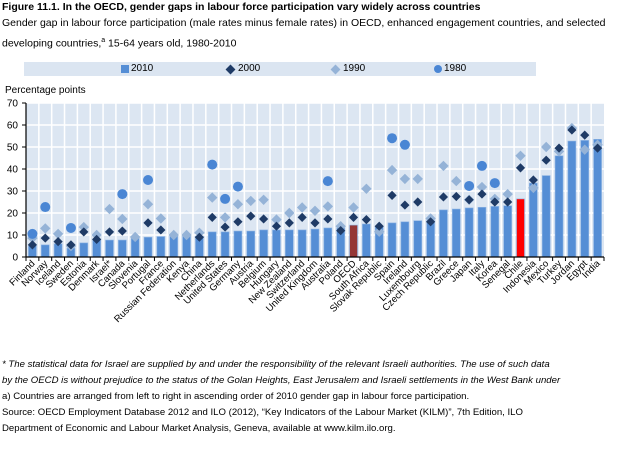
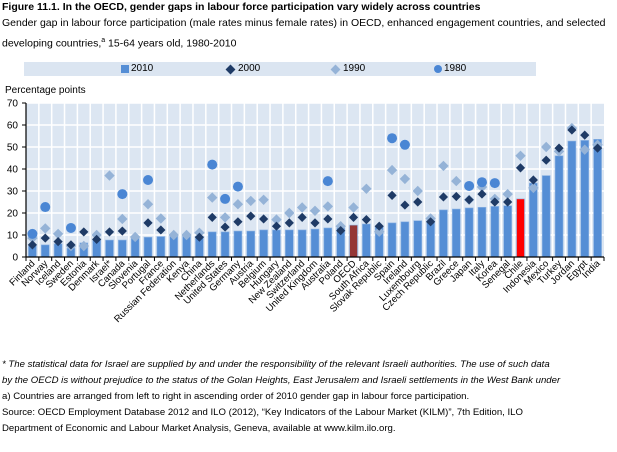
1990/Estonia: 14 -> 5
1990/Israel*: 22 -> 37
1990/Luxembourg: 36 -> 30
1980/Italy: 41 -> 34
